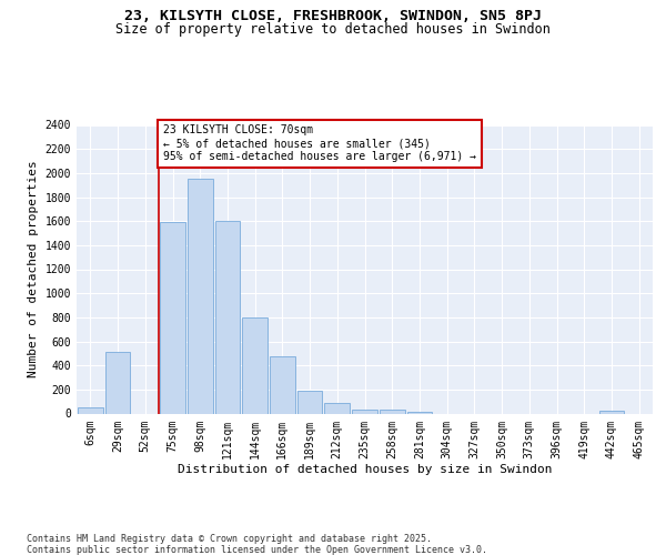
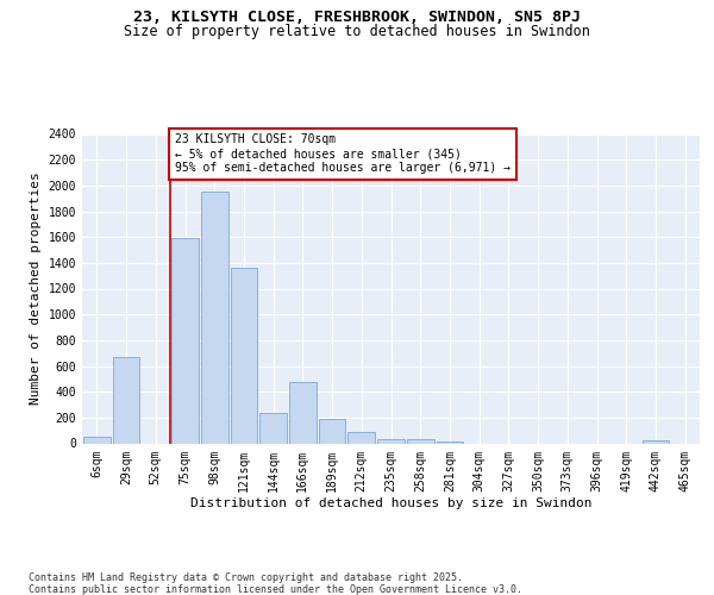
29sqm: 510 -> 670
121sqm: 1600 -> 1360
144sqm: 800 -> 240
